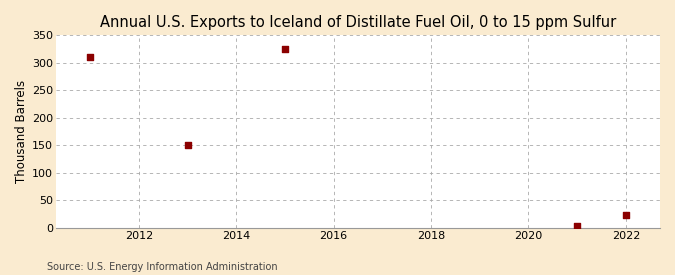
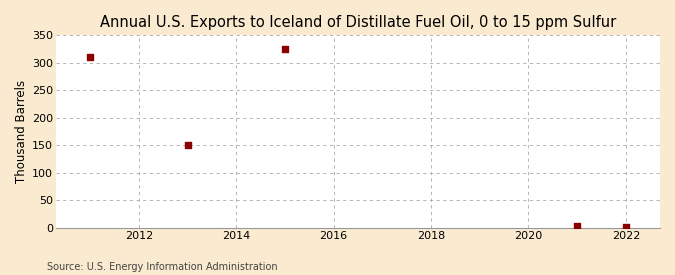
2022: 24 -> 2
